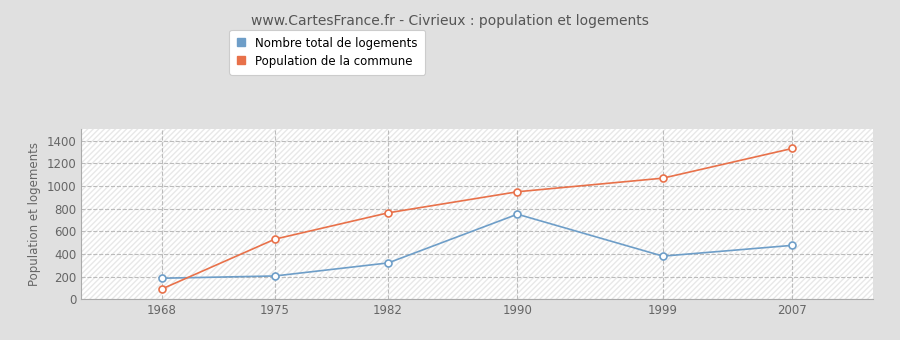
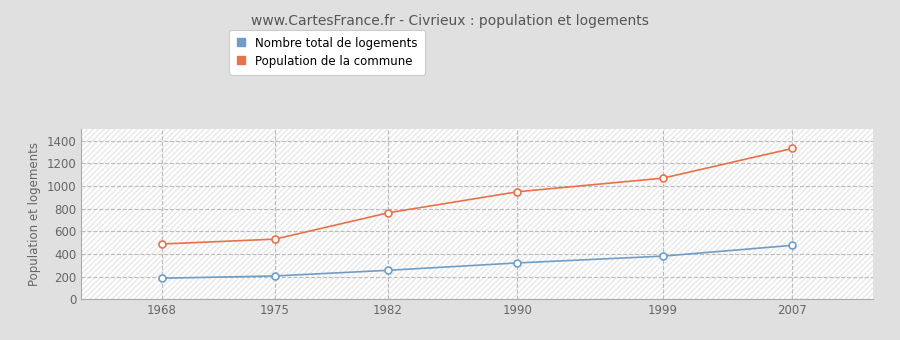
Population de la commune/1968: 90 -> 490
Nombre total de logements/1982: 320 -> 260
Nombre total de logements/1990: 750 -> 320
